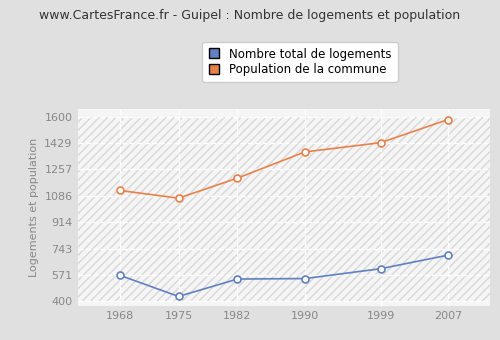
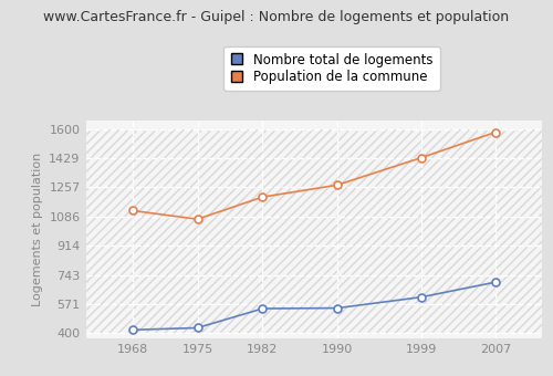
Nombre total de logements/1968: 570 -> 420
Population de la commune/1990: 1370 -> 1270
